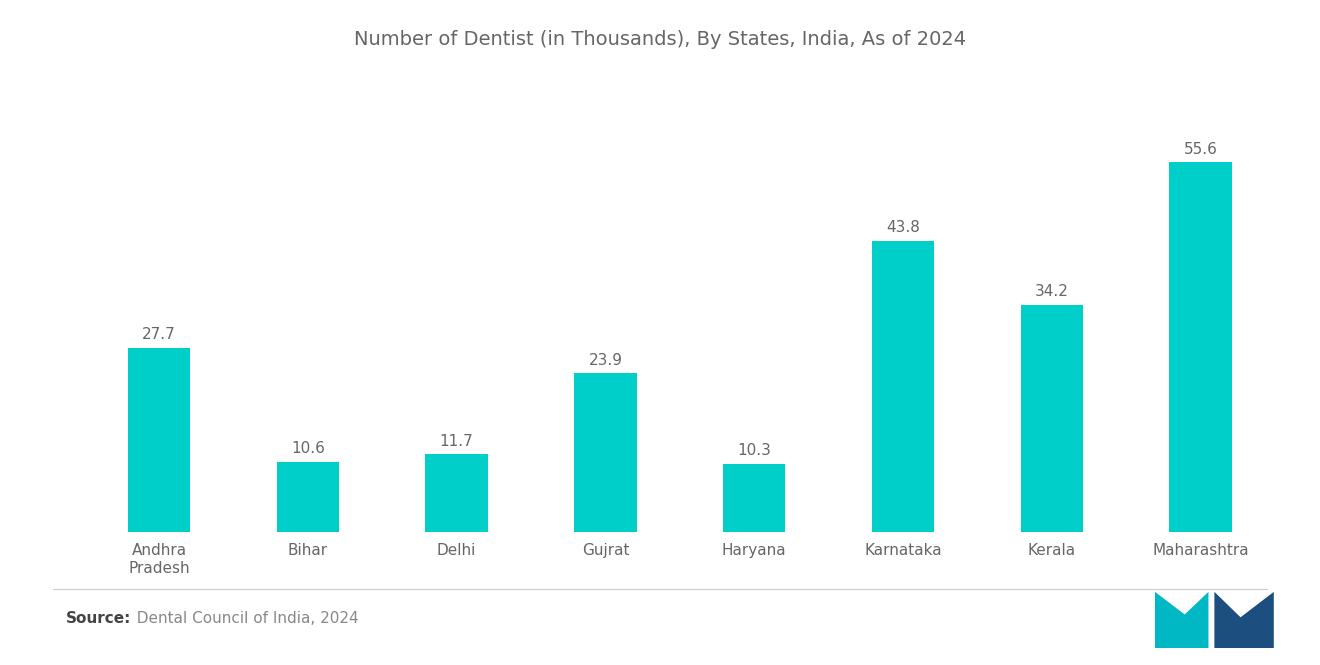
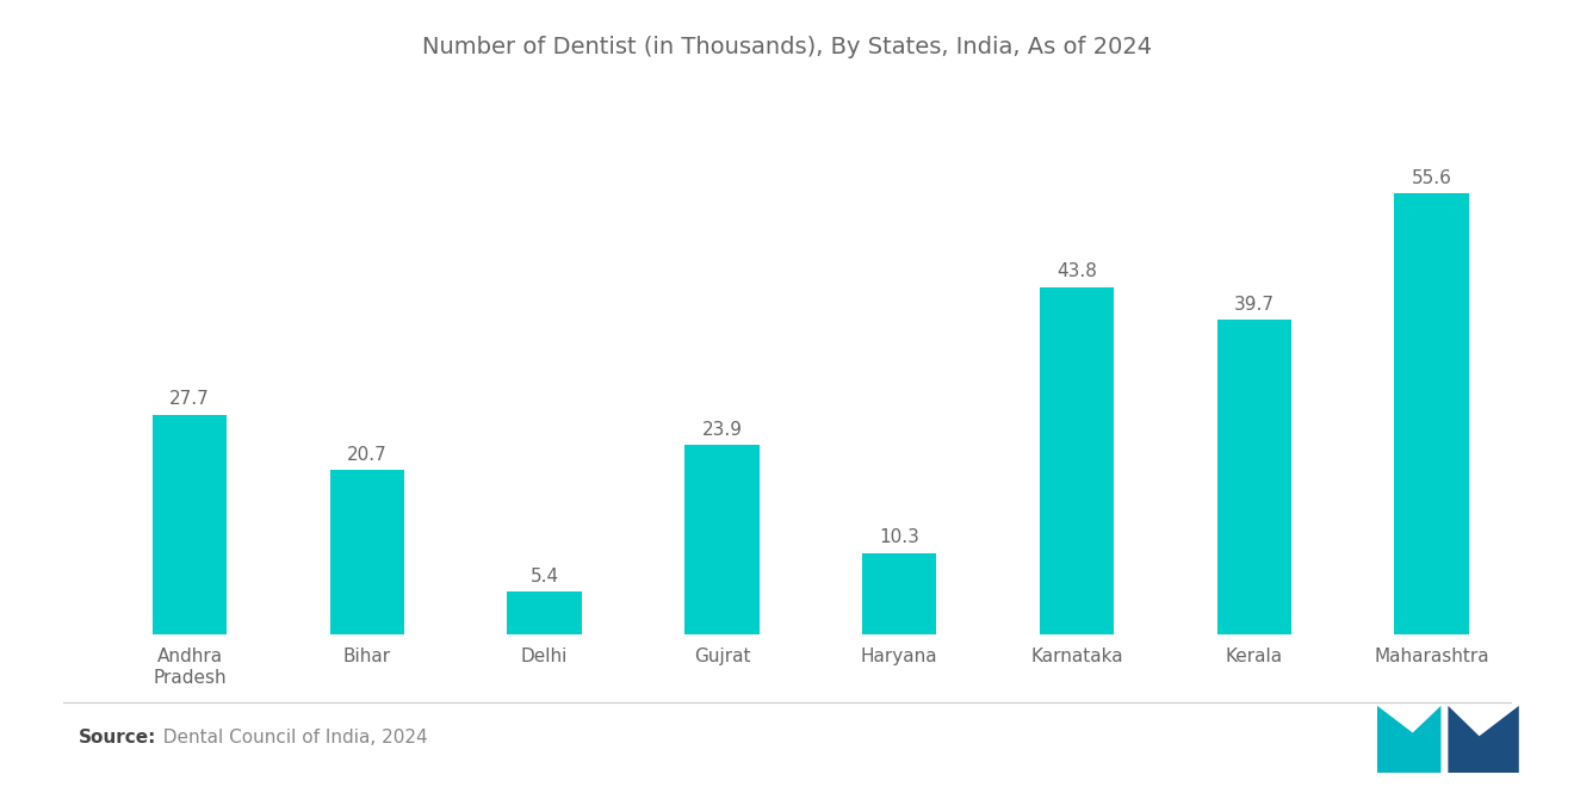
Bihar: 10.6 -> 20.7
Delhi: 11.7 -> 5.4
Kerala: 34.2 -> 39.7
